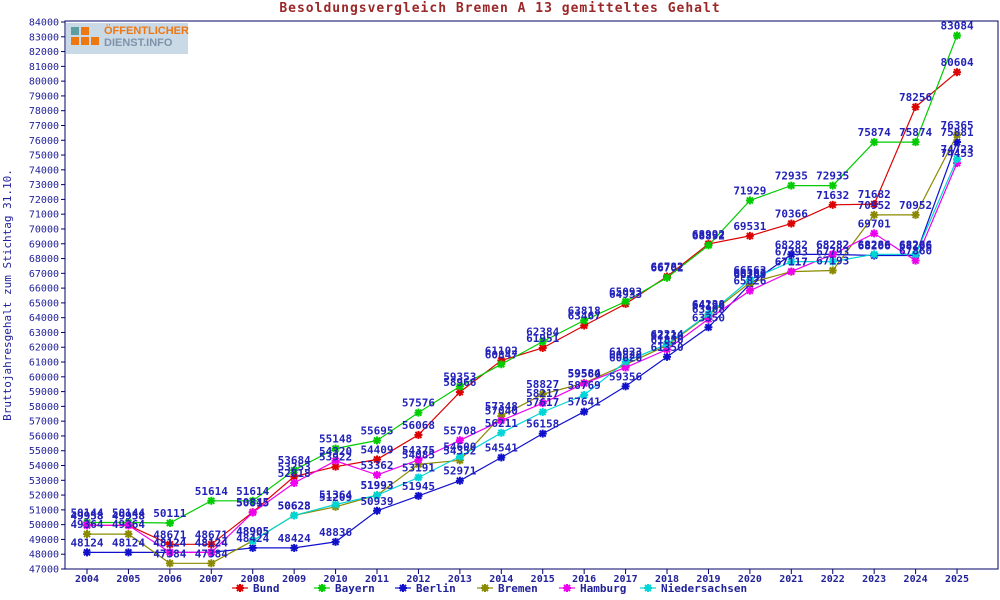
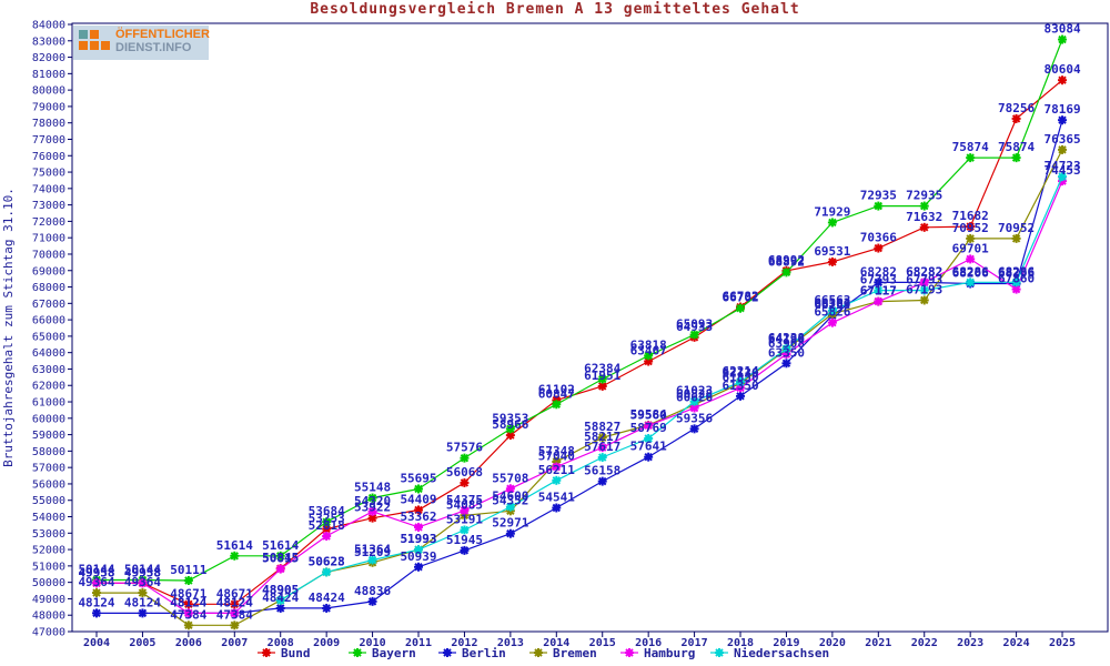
Berlin/2025: 75881 -> 78169
